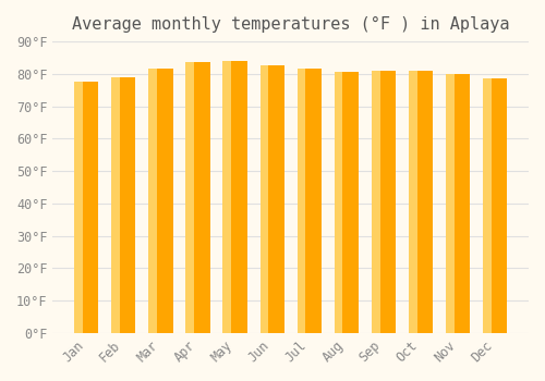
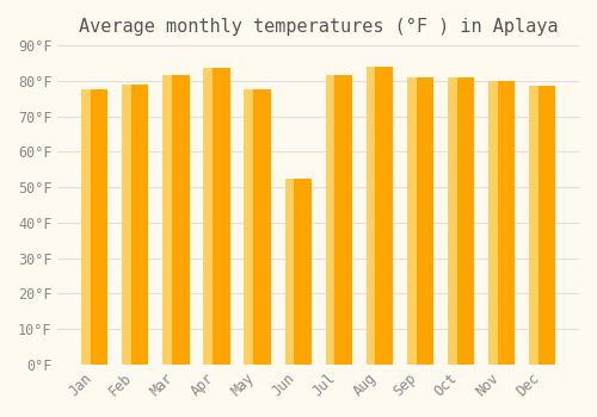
May: 84.0°F -> 77.5°F
Jun: 82.5°F -> 52.5°F
Aug: 80.5°F -> 84.0°F
